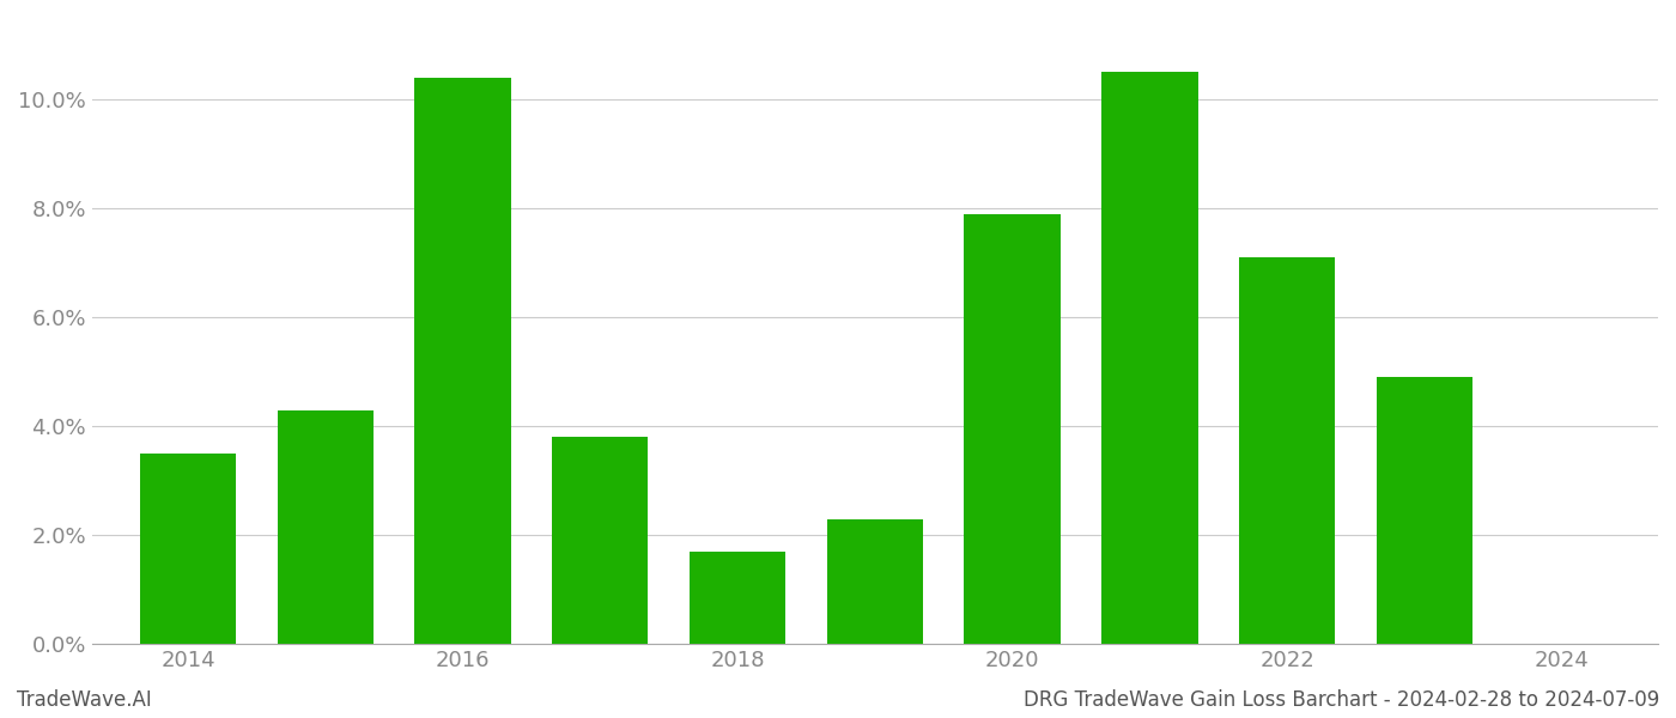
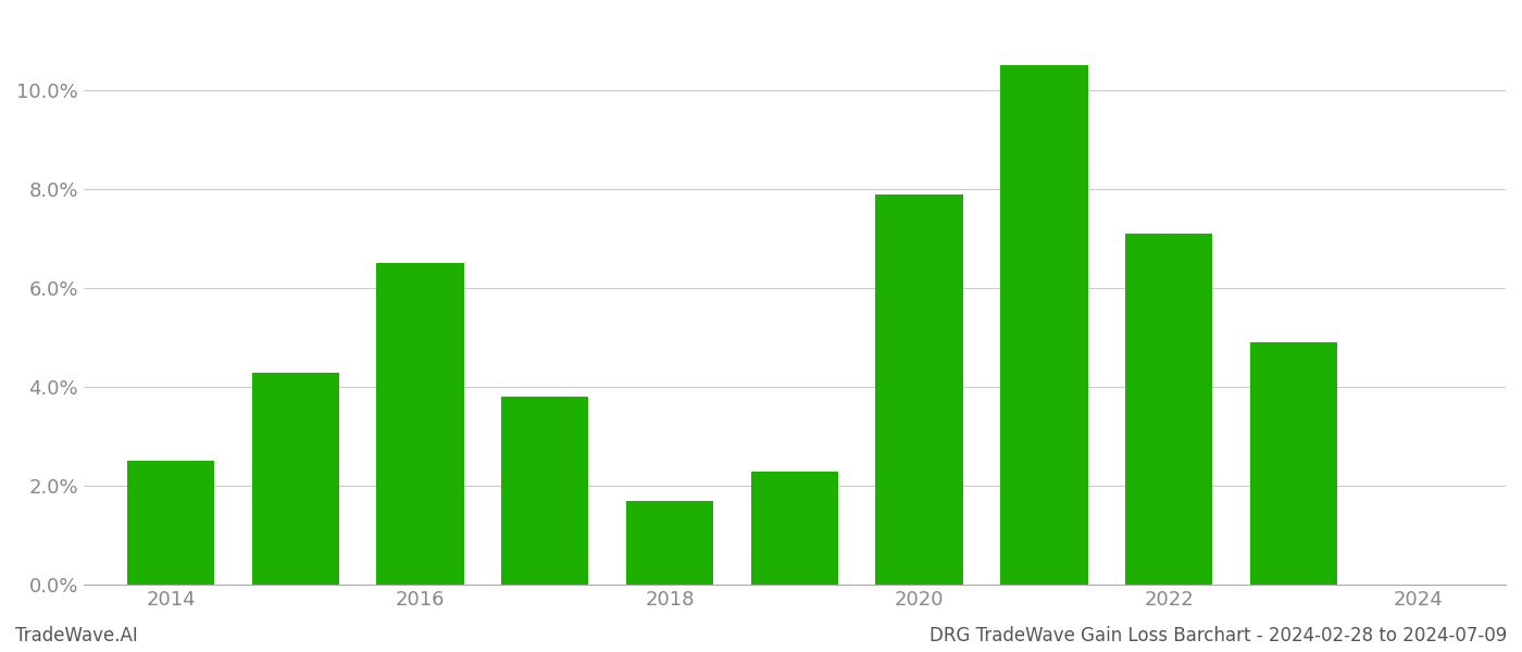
2014: 3.5% -> 2.5%
2016: 10.4% -> 6.5%
